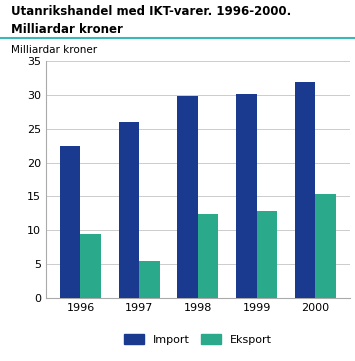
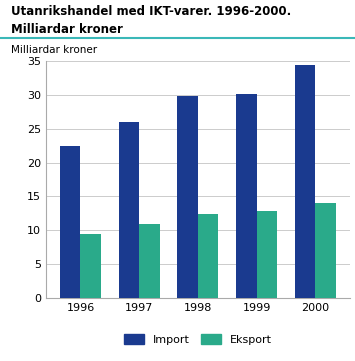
Eksport/1997: 5.4 -> 11.0
Import/2000: 32.0 -> 34.5
Eksport/2000: 15.4 -> 14.1
